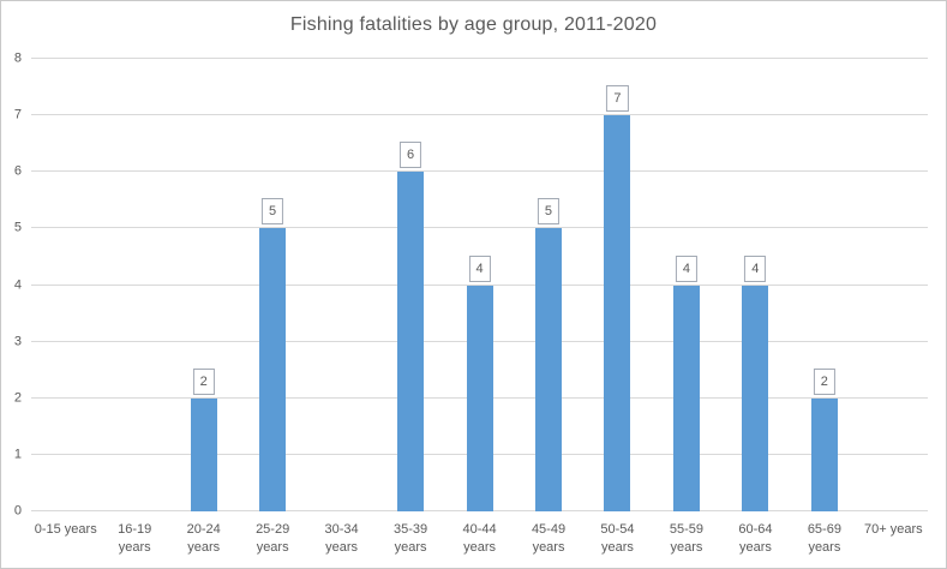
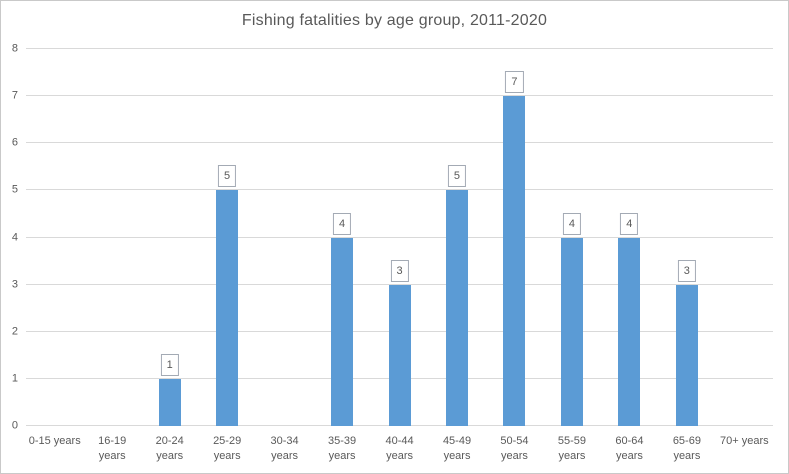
20-24 years: 2 -> 1
35-39 years: 6 -> 4
40-44 years: 4 -> 3
65-69 years: 2 -> 3
